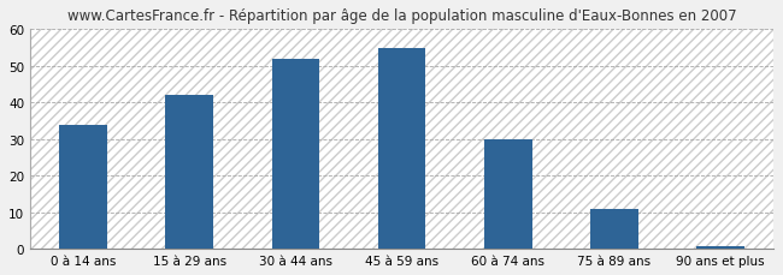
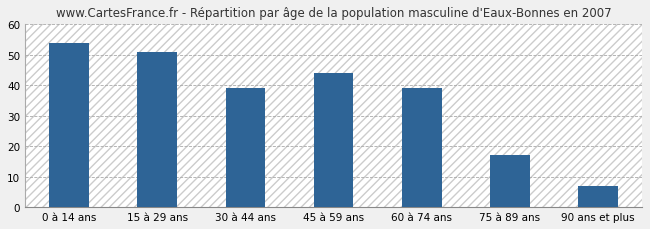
0 à 14 ans: 34.0 -> 54.0
15 à 29 ans: 42.0 -> 51.0
30 à 44 ans: 52.0 -> 39.0
45 à 59 ans: 55.0 -> 44.0
60 à 74 ans: 30.0 -> 39.0
75 à 89 ans: 11.0 -> 17.0
90 ans et plus: 0.7 -> 7.0
